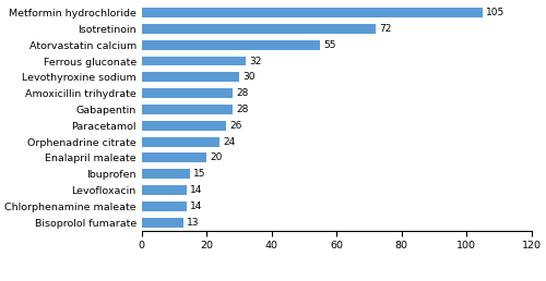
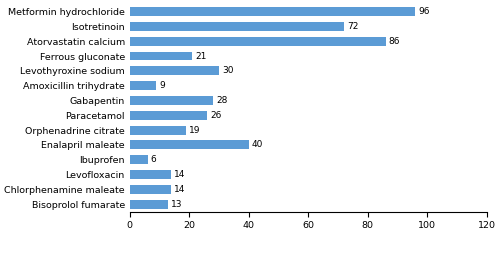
Metformin hydrochloride: 105 -> 96
Atorvastatin calcium: 55 -> 86
Ferrous gluconate: 32 -> 21
Amoxicillin trihydrate: 28 -> 9
Orphenadrine citrate: 24 -> 19
Enalapril maleate: 20 -> 40
Ibuprofen: 15 -> 6
